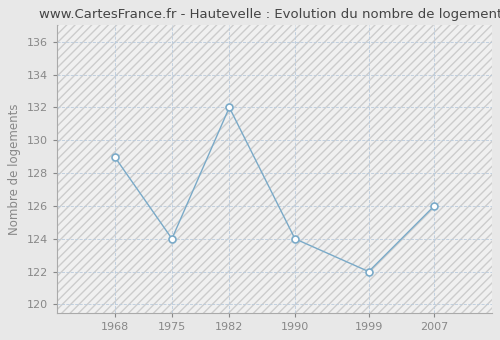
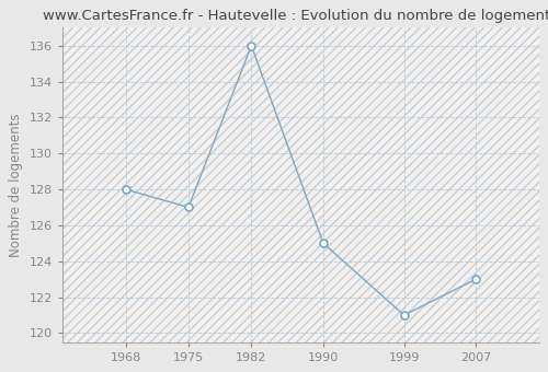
1968: 129 -> 128
1975: 124 -> 127
1982: 132 -> 136
1990: 124 -> 125
1999: 122 -> 121
2007: 126 -> 123
